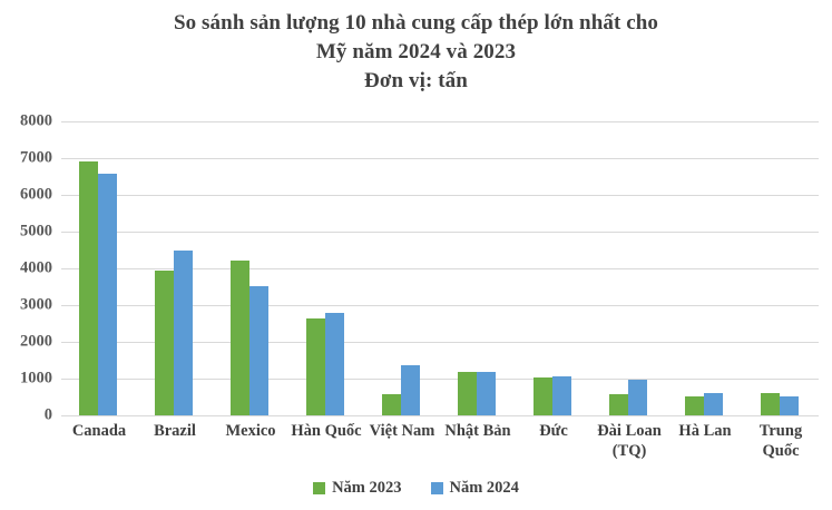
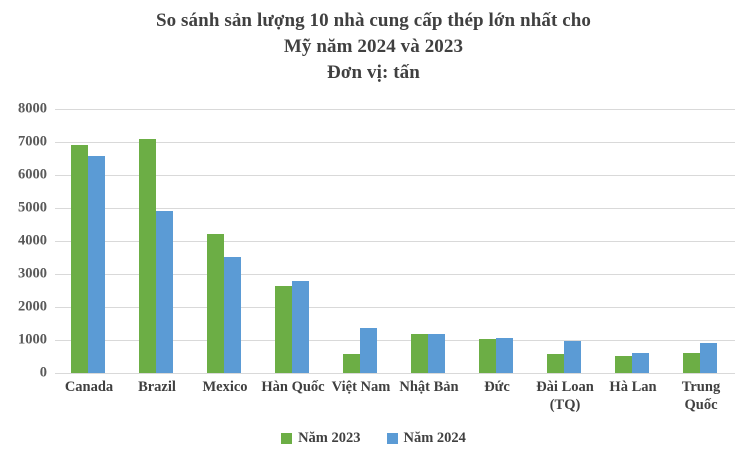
Năm 2023/Brazil: 4000 -> 7100
Năm 2024/Brazil: 4500 -> 4900
Năm 2024/Trung Quốc: 500 -> 900
